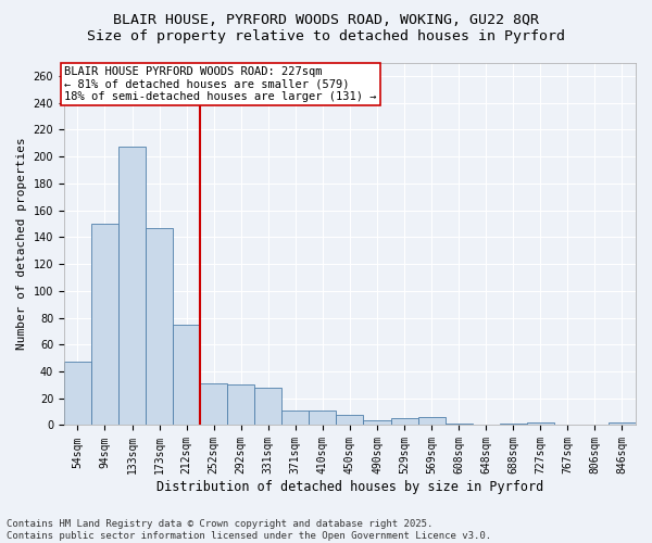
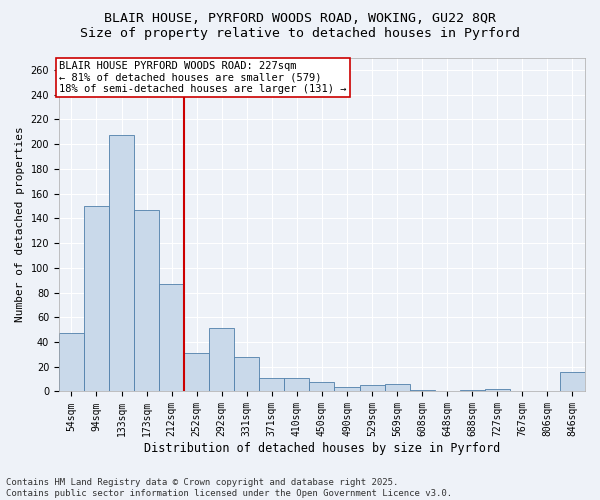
212sqm: 75 -> 87
292sqm: 30 -> 51
846sqm: 2 -> 16
